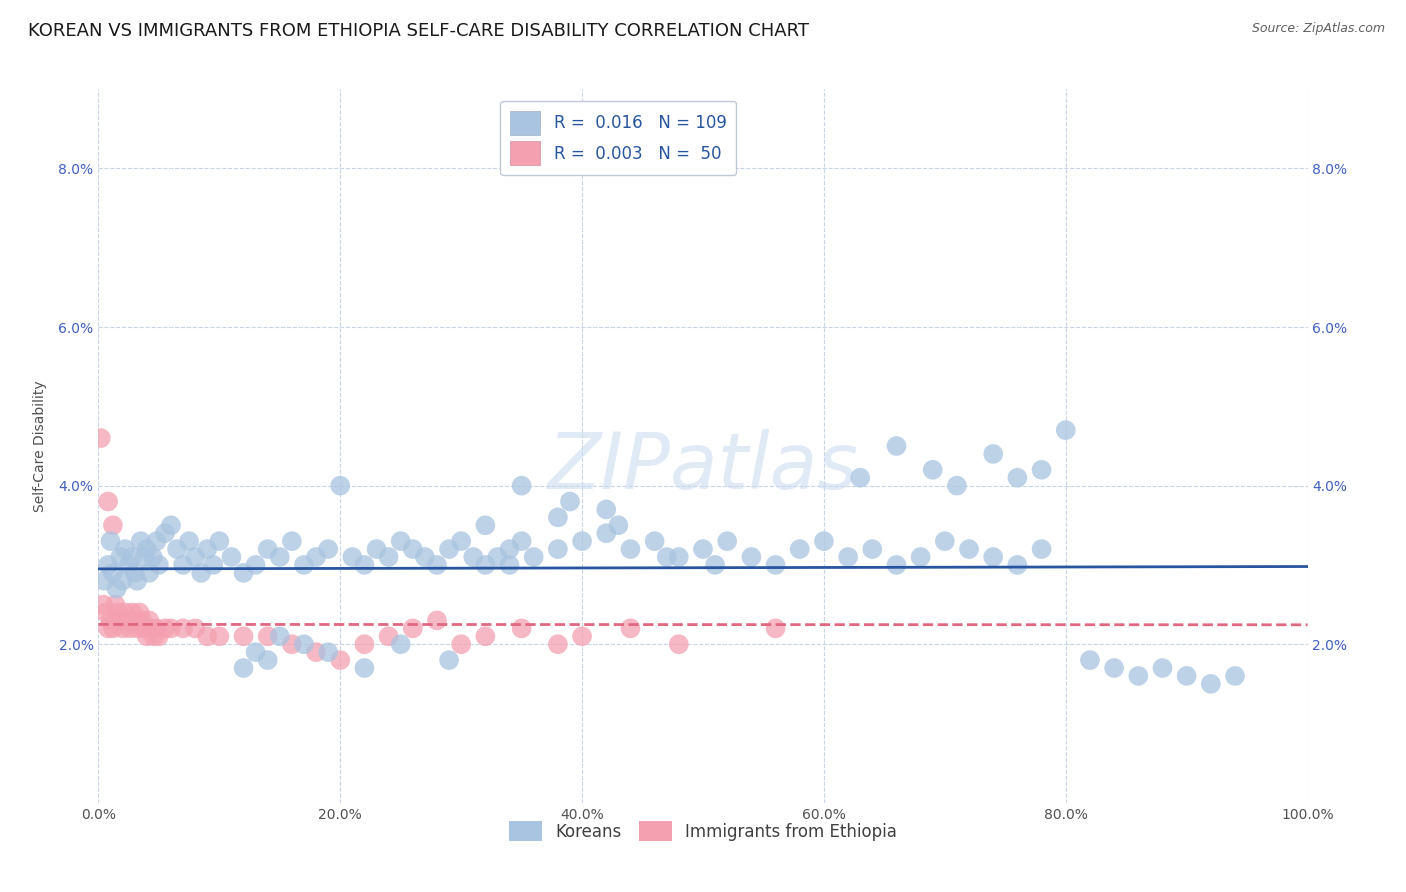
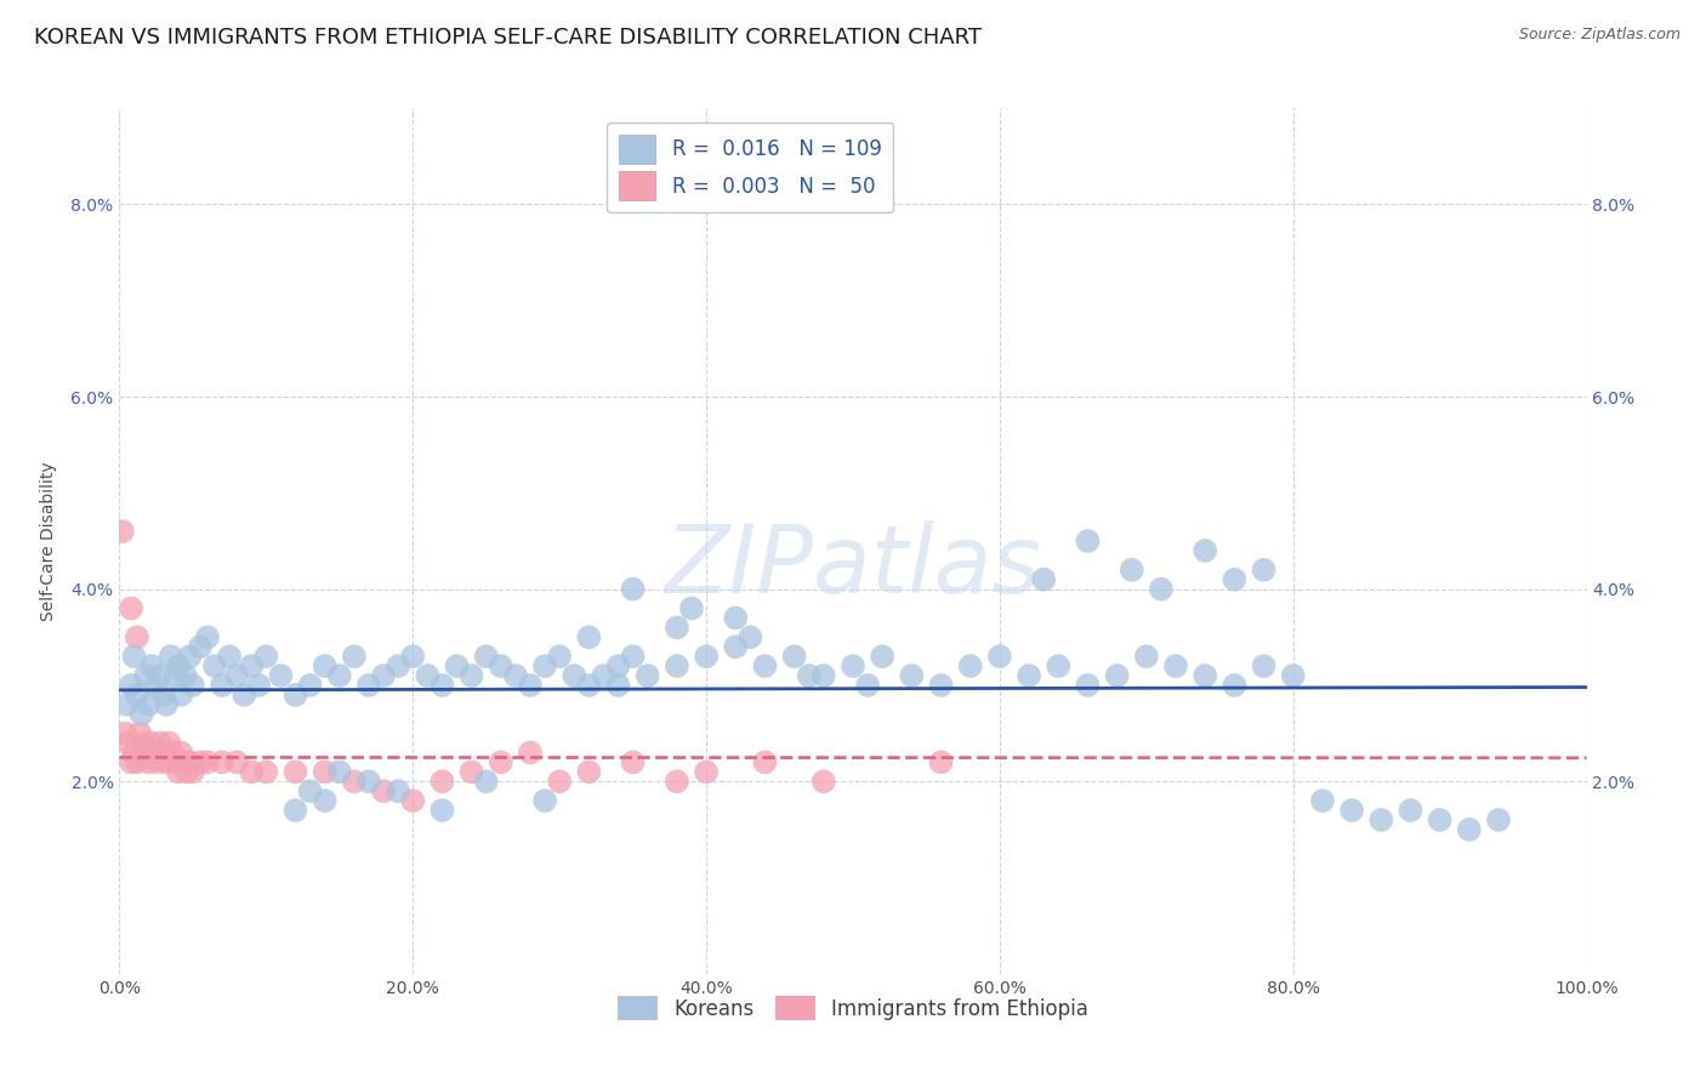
Koreans/20.0%: 4.0% -> 3.3%
Koreans/80.0%: 4.7% -> 3.1%
